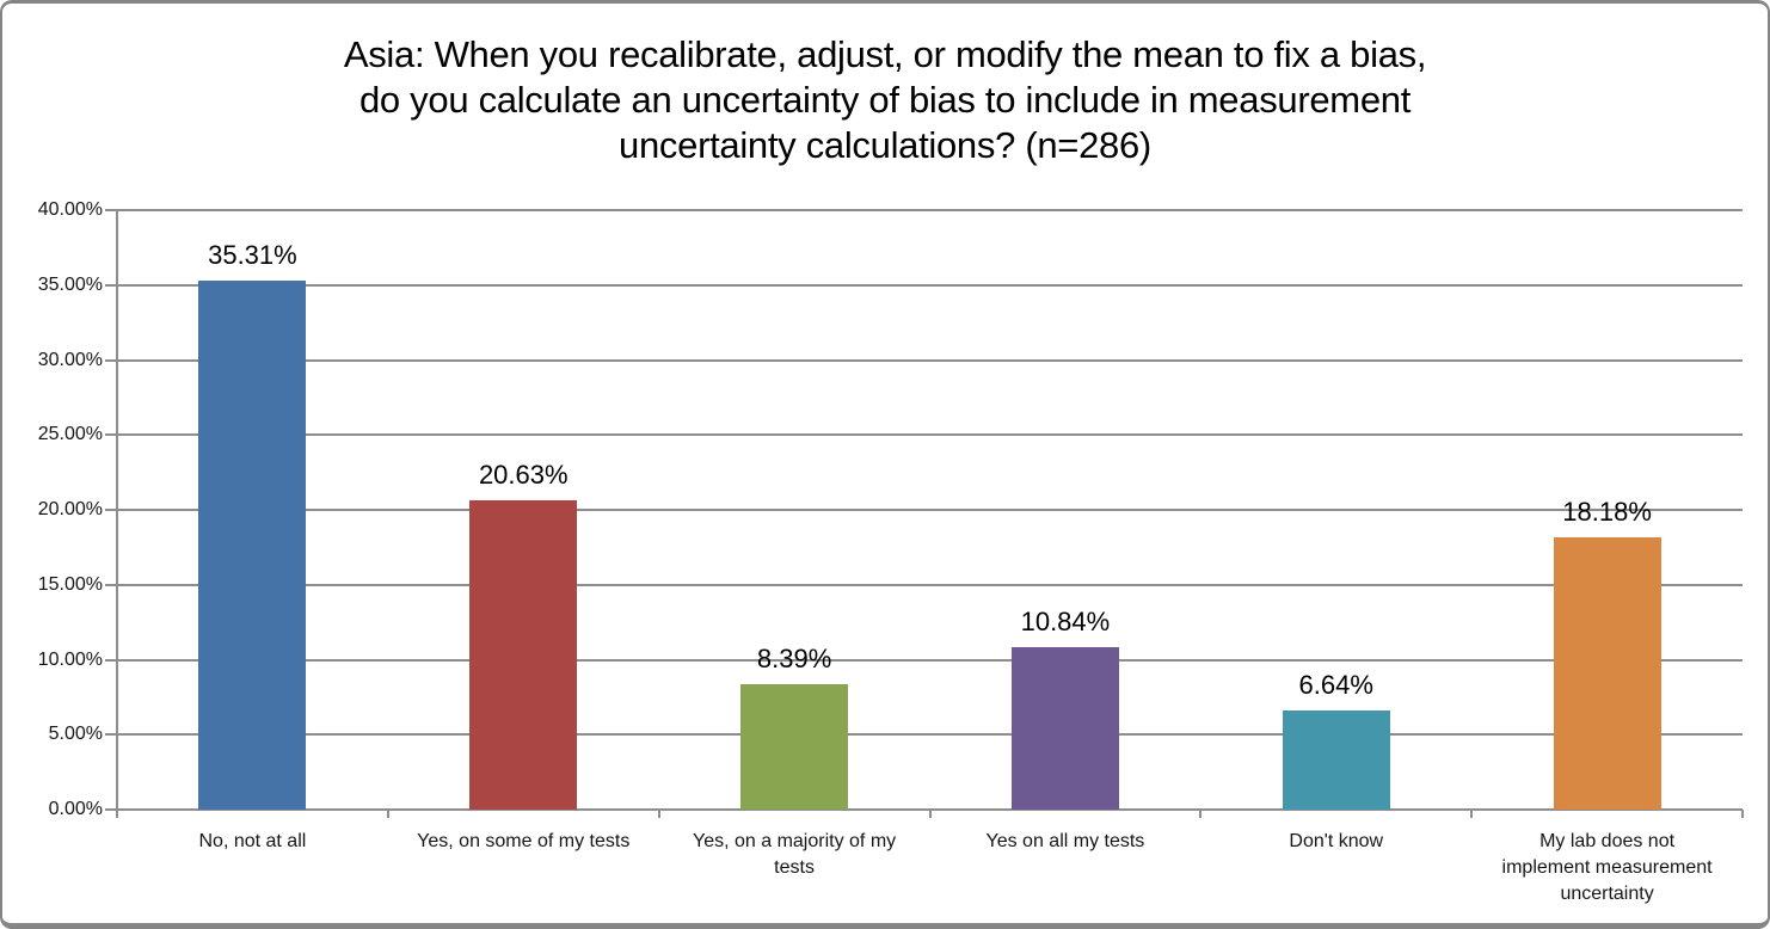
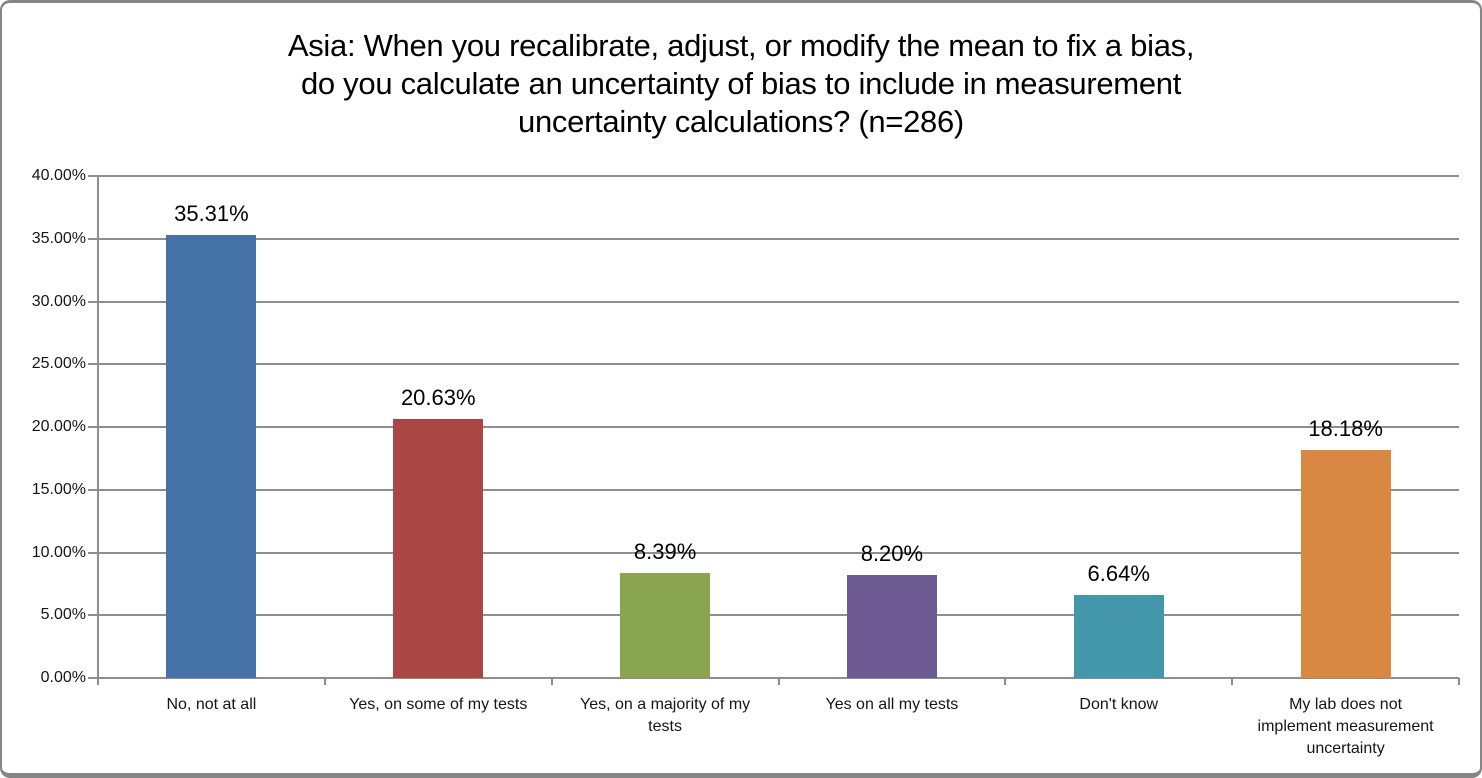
Yes on all my tests: 10.84% -> 8.20%
